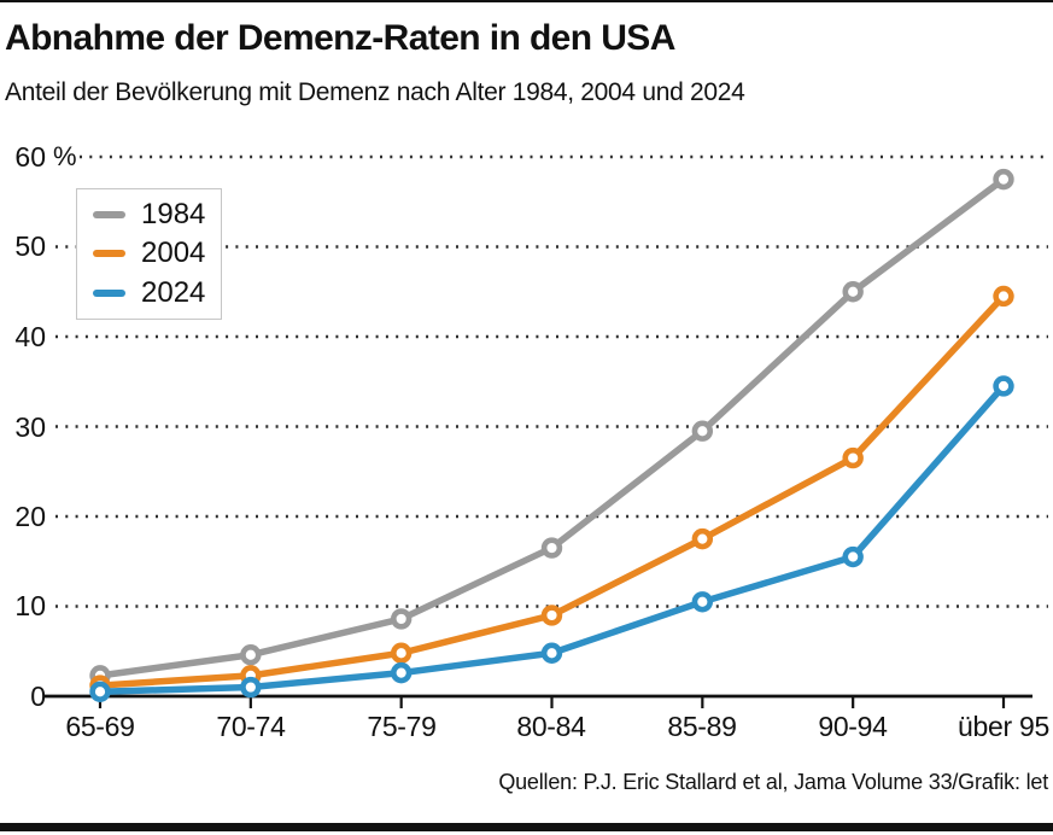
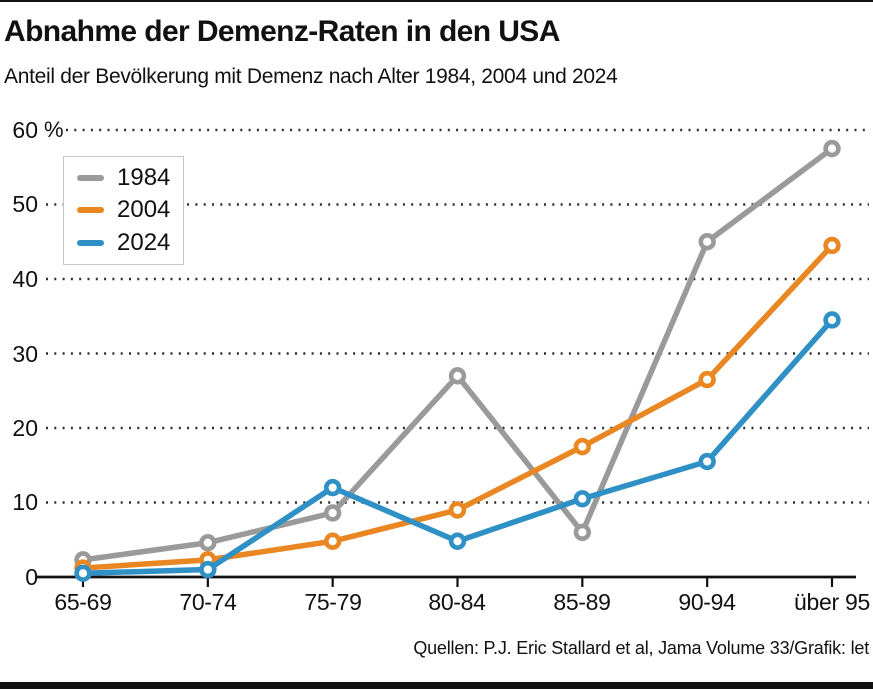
2024/75-79: 3 -> 12
1984/80-84: 16 -> 27
1984/85-89: 30 -> 6
